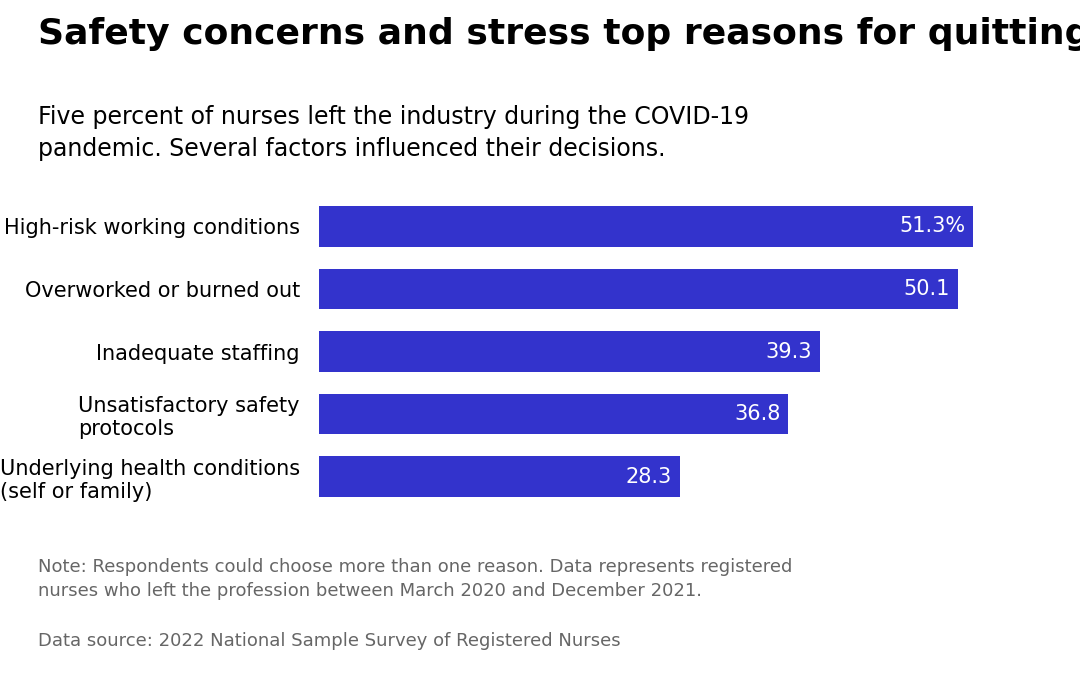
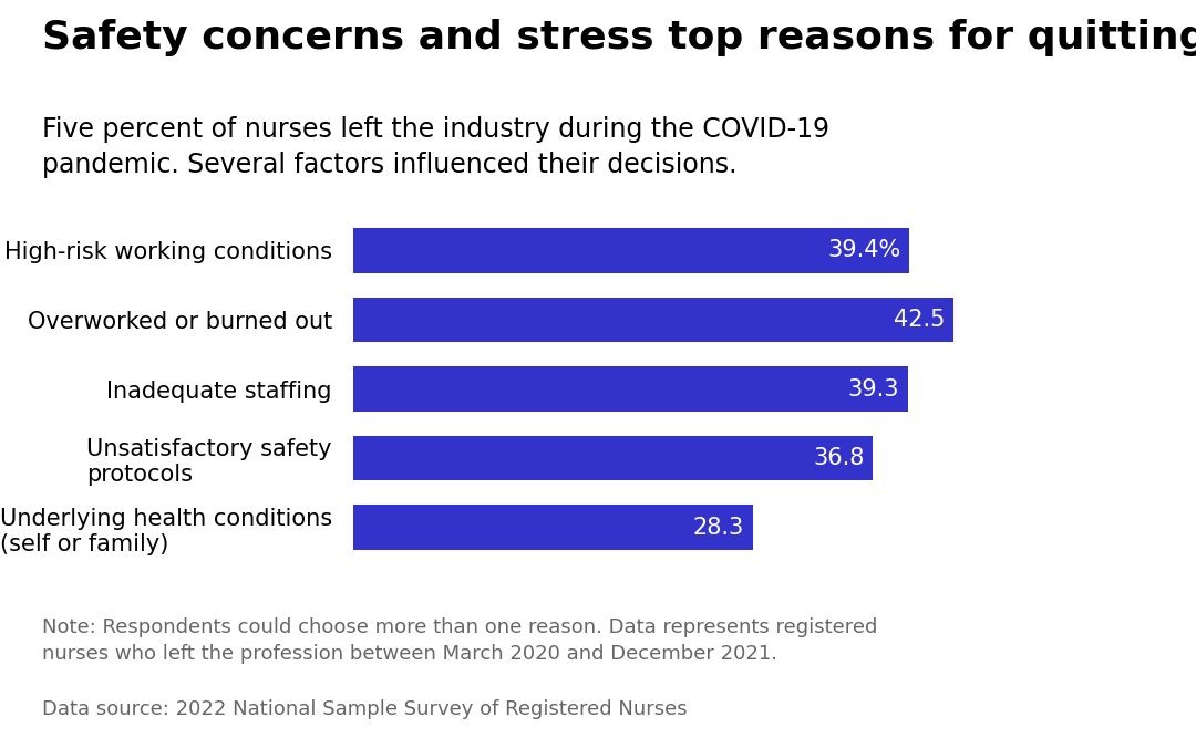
High-risk working conditions: 51.3% -> 39.4%
Overworked or burned out: 50.1 -> 42.5
